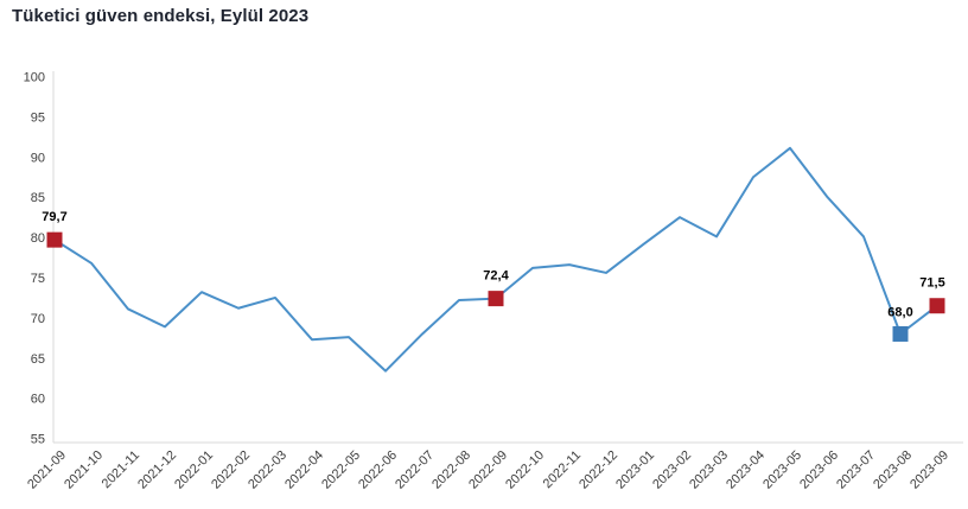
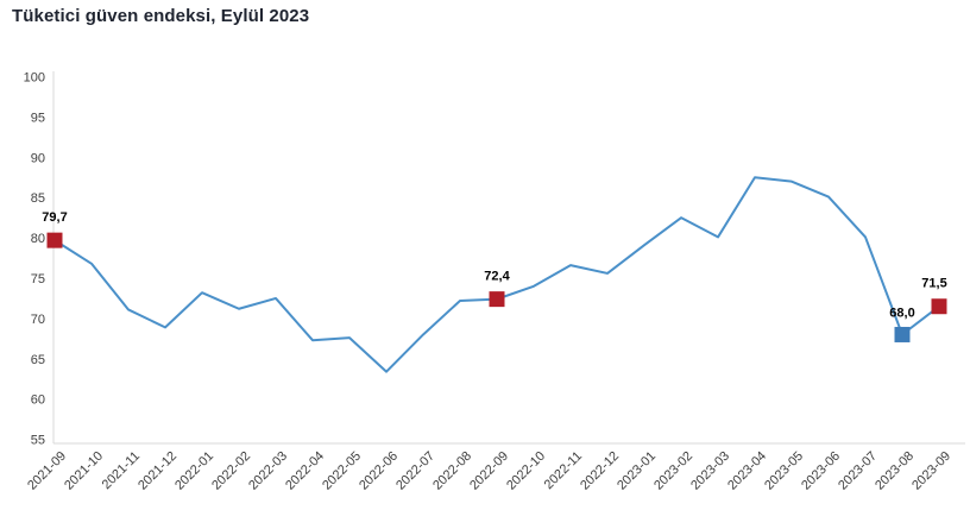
2022-10: 76 -> 74
2023-05: 91 -> 87
